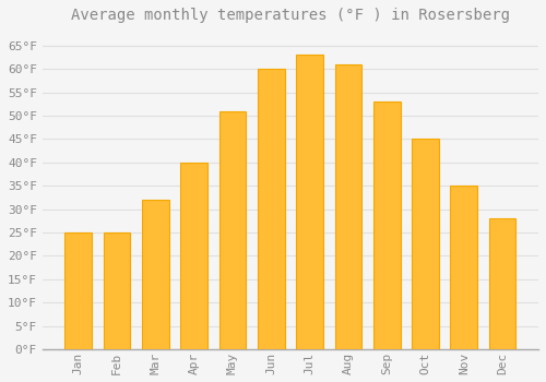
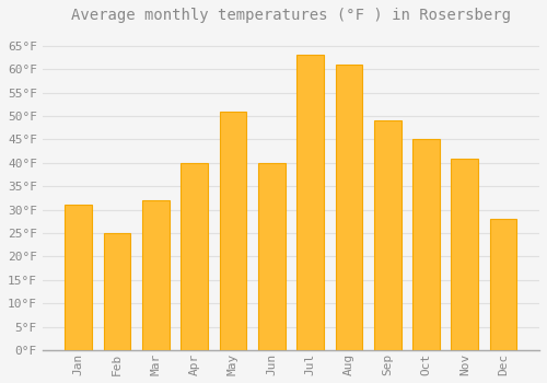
Jan: 25°F -> 31°F
Jun: 60°F -> 40°F
Sep: 53°F -> 49°F
Nov: 35°F -> 41°F
